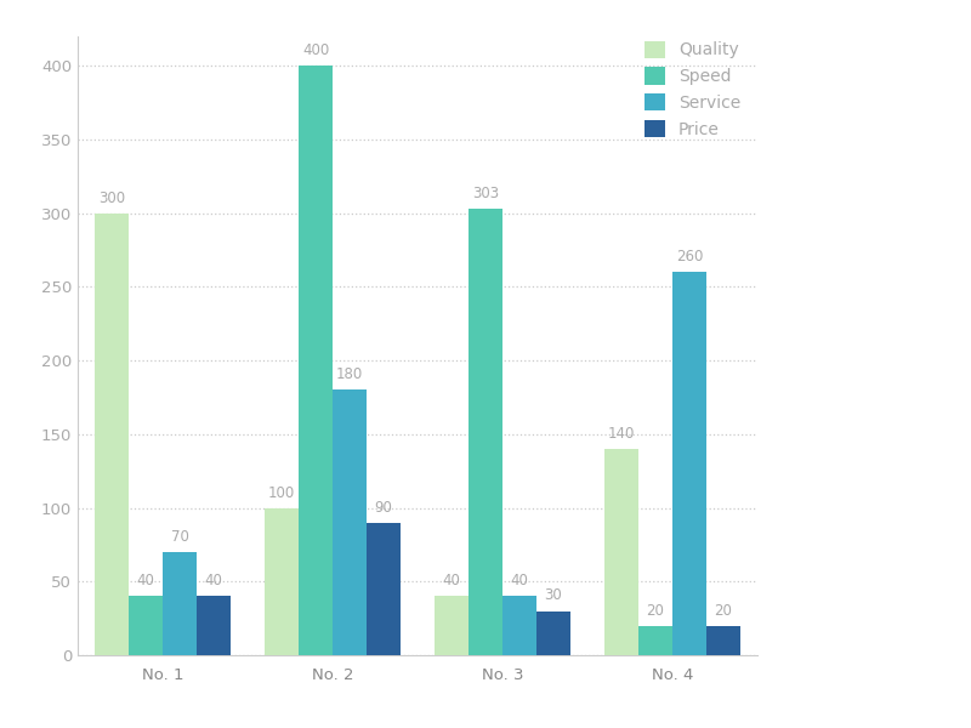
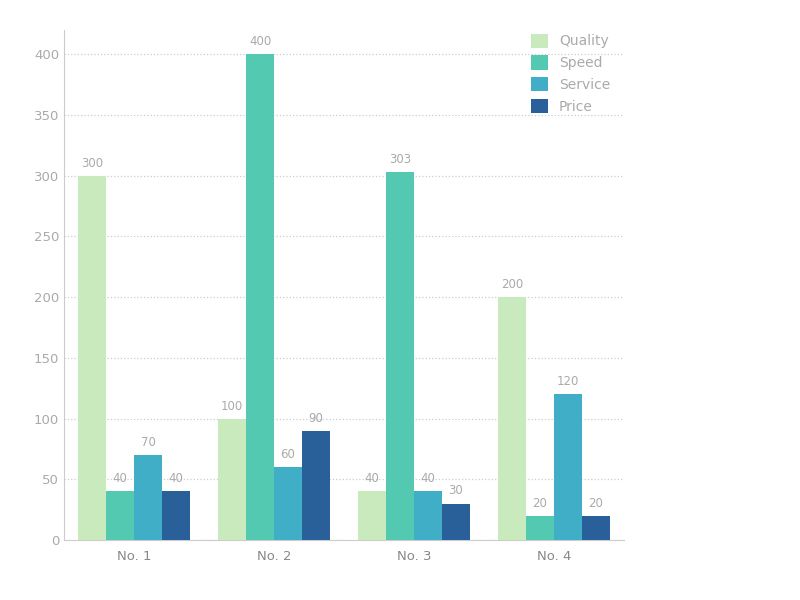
Service/No. 2: 180 -> 60
Quality/No. 4: 140 -> 200
Service/No. 4: 260 -> 120
